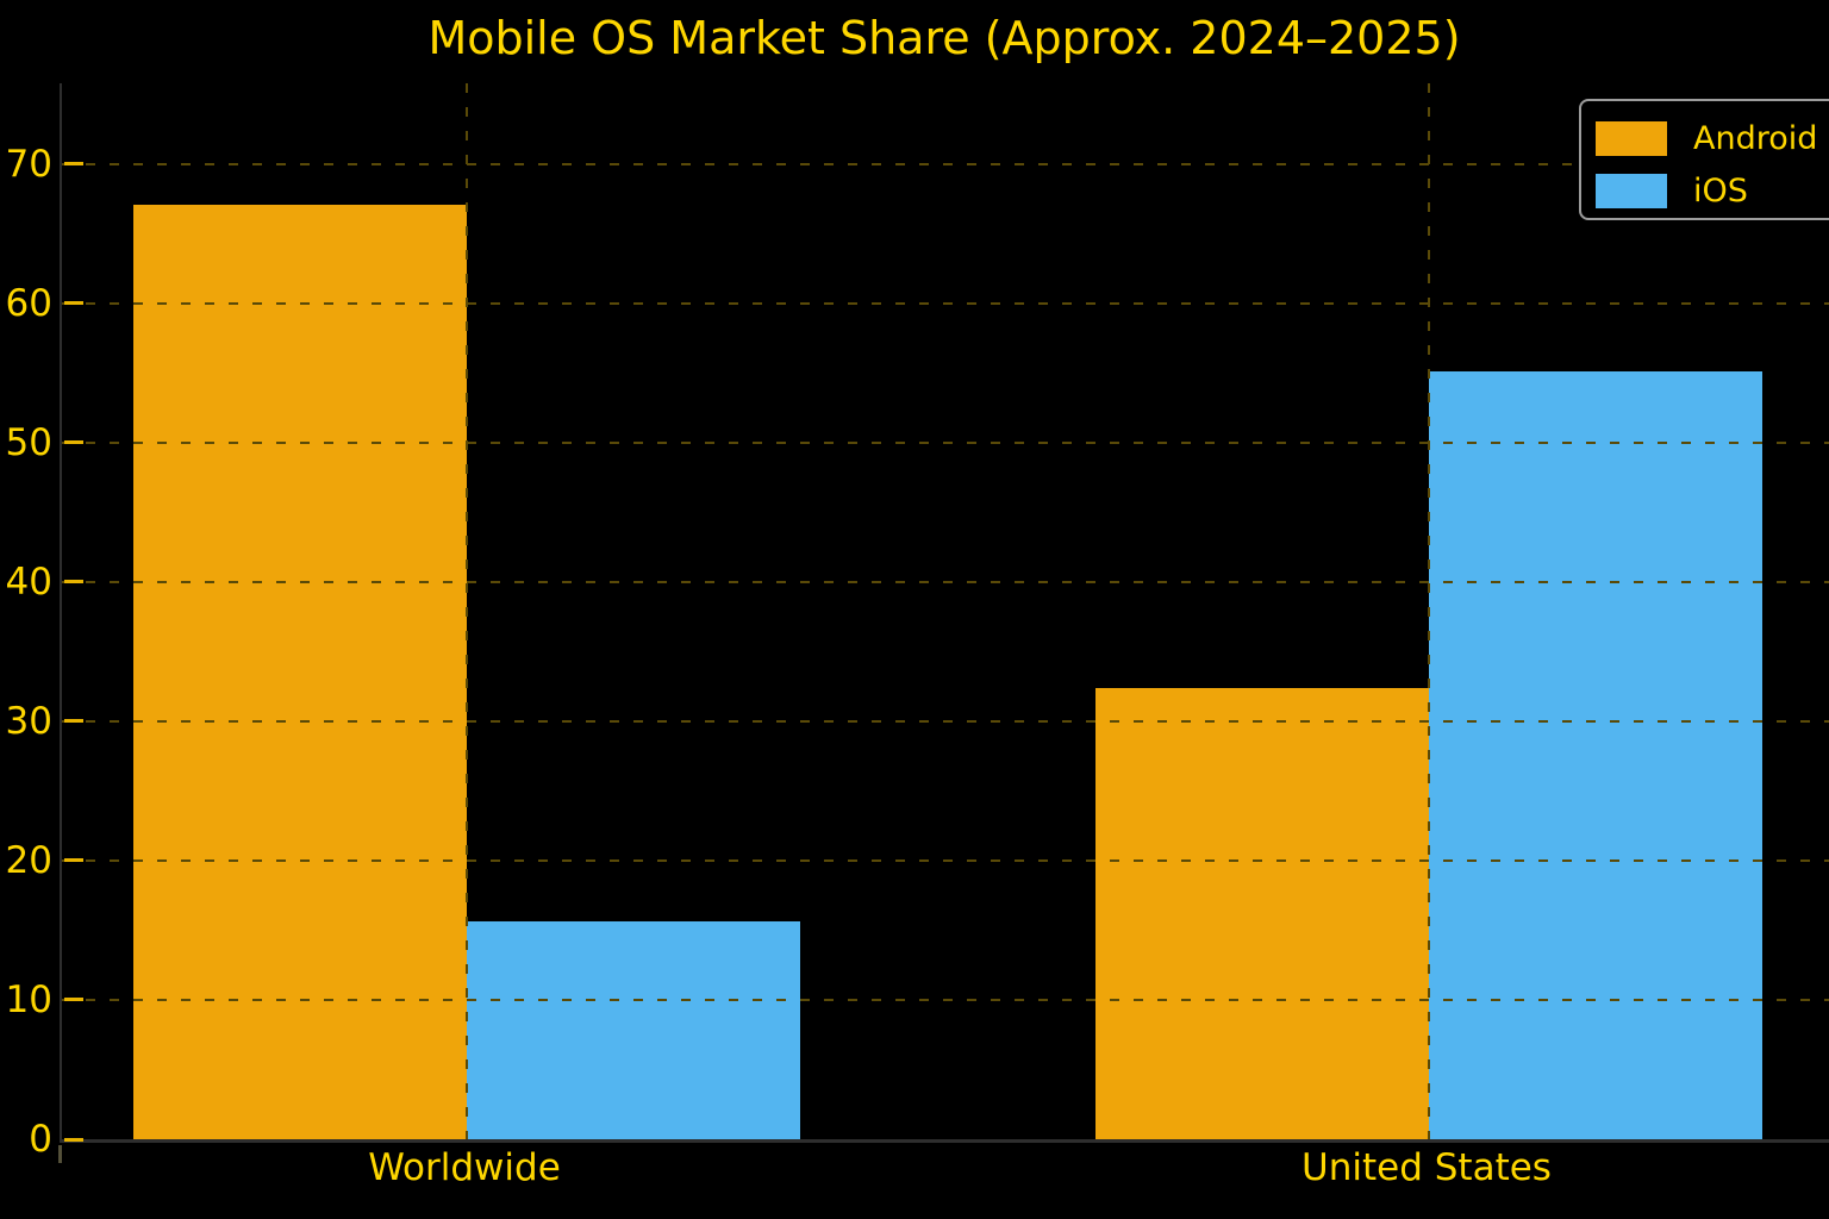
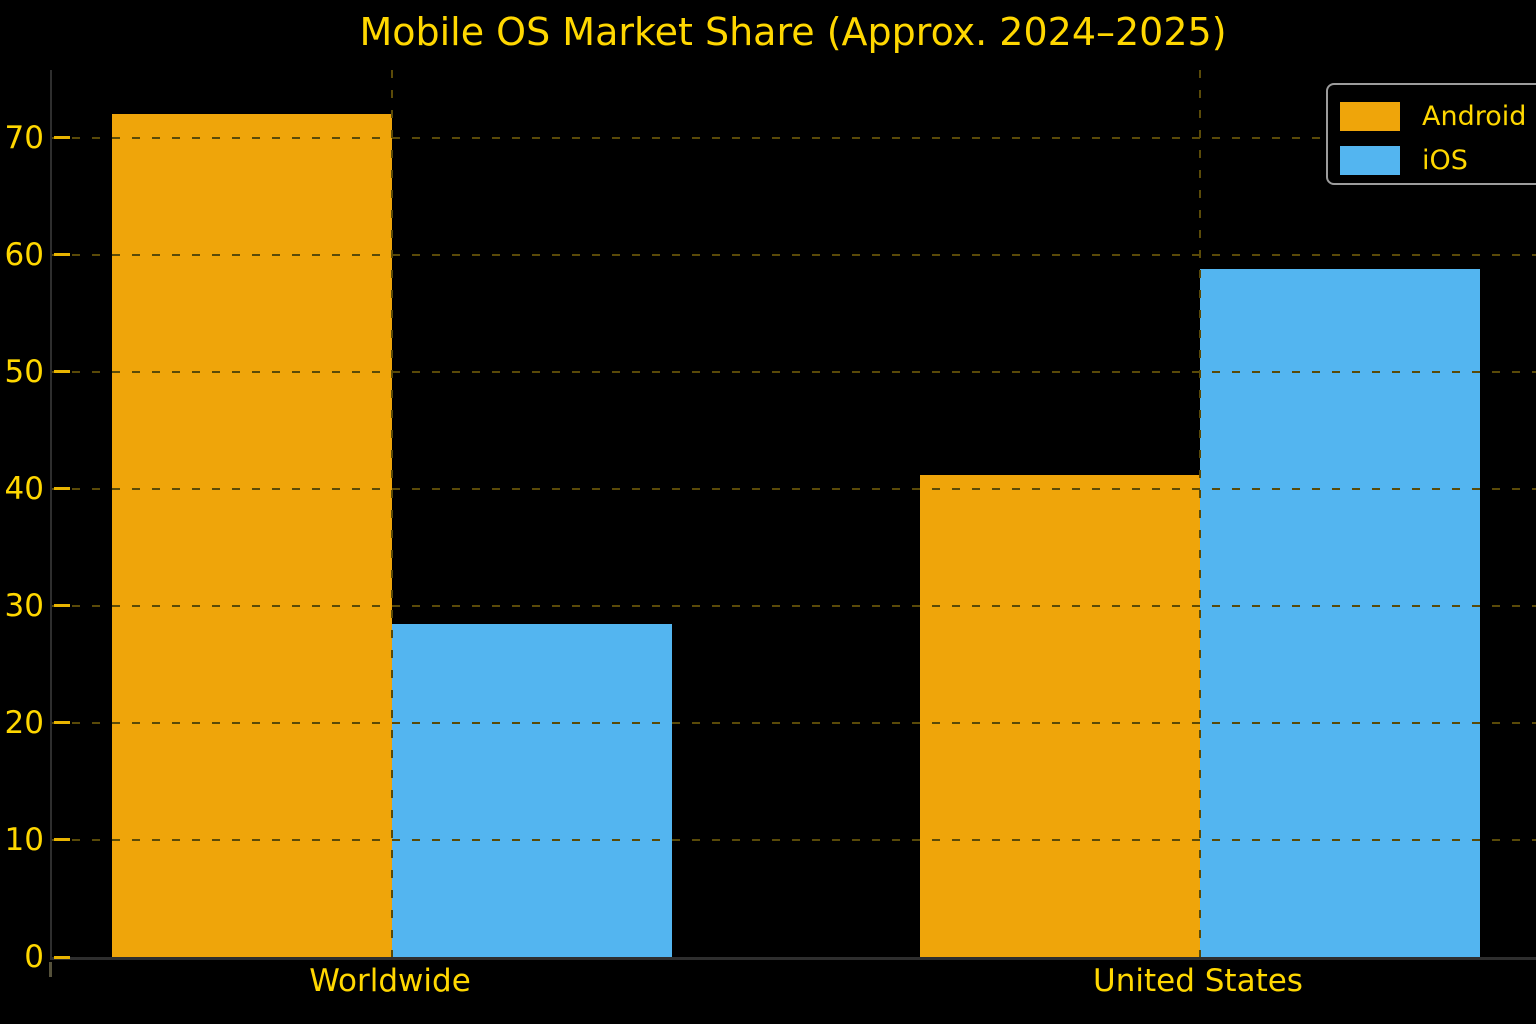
Android/Worldwide: 67.1 -> 72.0
iOS/Worldwide: 15.6 -> 28.5
Android/United States: 32.4 -> 41.2
iOS/United States: 55.1 -> 58.8
